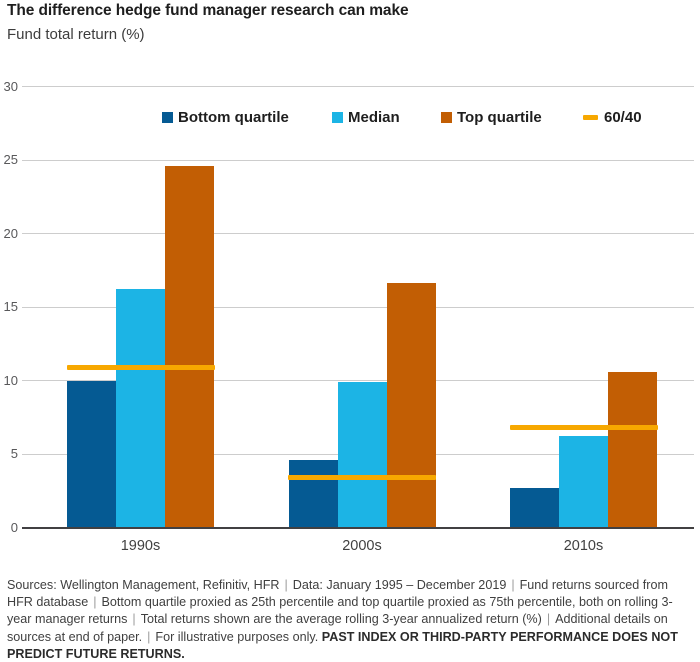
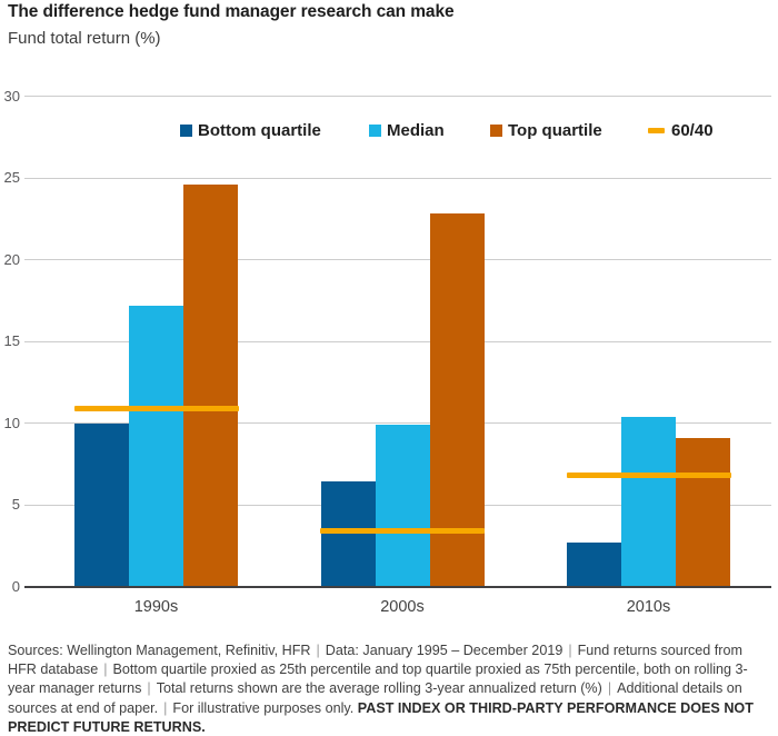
Median/1990s: 16.2 -> 17.2
Bottom quartile/2000s: 4.6 -> 6.4
Top quartile/2000s: 16.6 -> 22.8
Median/2010s: 6.2 -> 10.4
Top quartile/2010s: 10.6 -> 9.1
